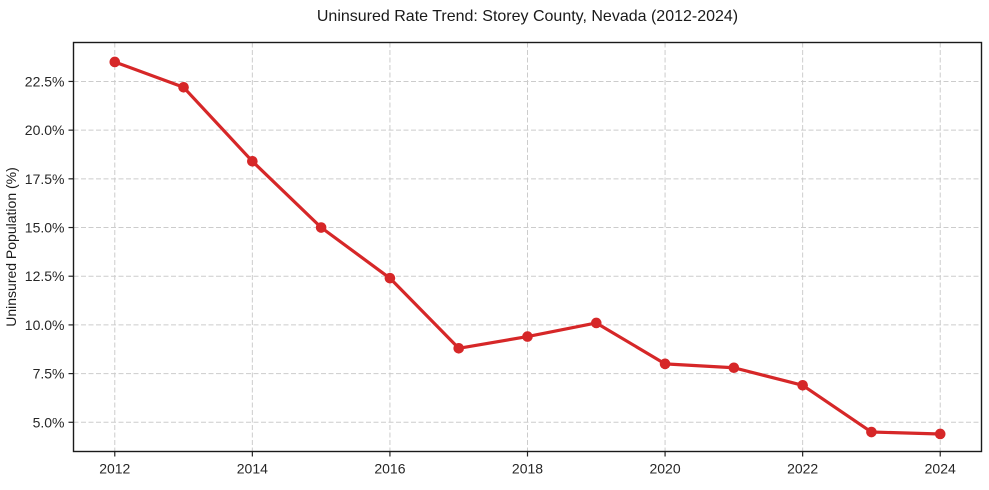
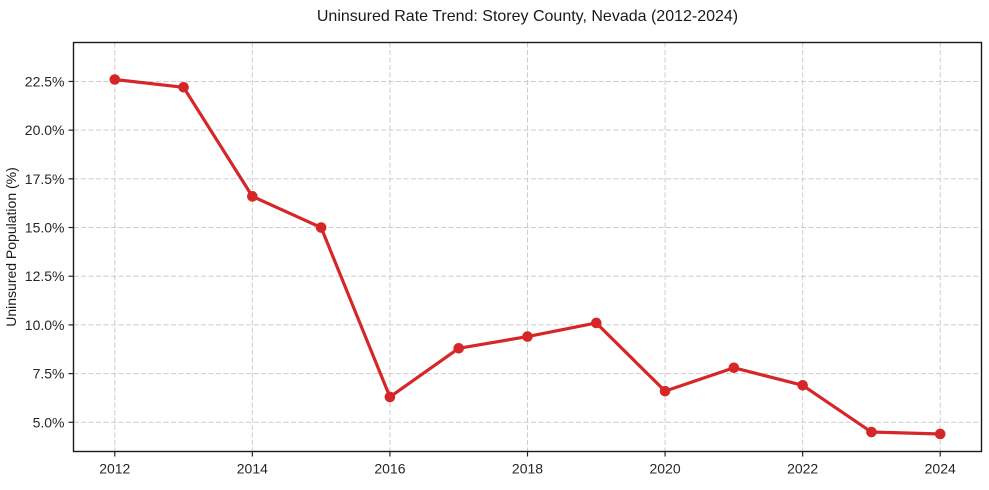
2012: 23.5% -> 22.6%
2014: 18.4% -> 16.6%
2016: 12.4% -> 6.3%
2020: 8.0% -> 6.6%
